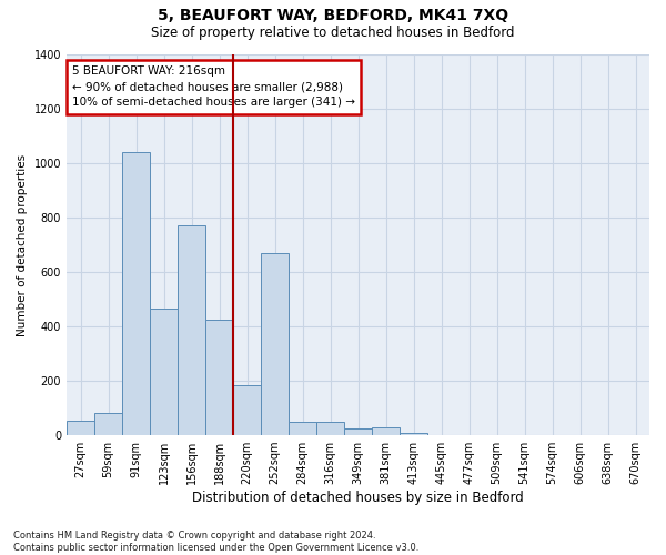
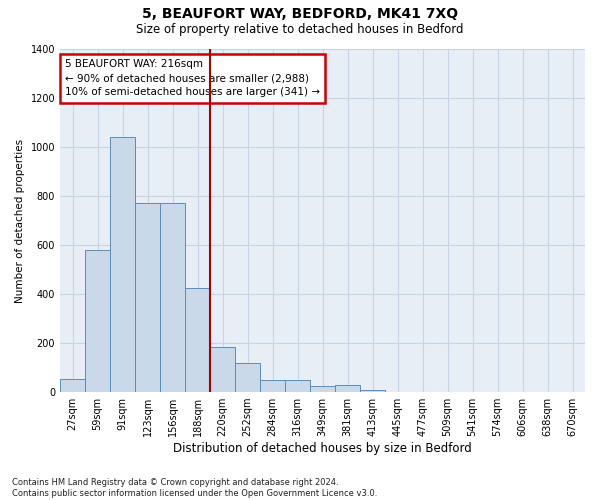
59sqm: 80 -> 580
123sqm: 465 -> 770
252sqm: 670 -> 120
